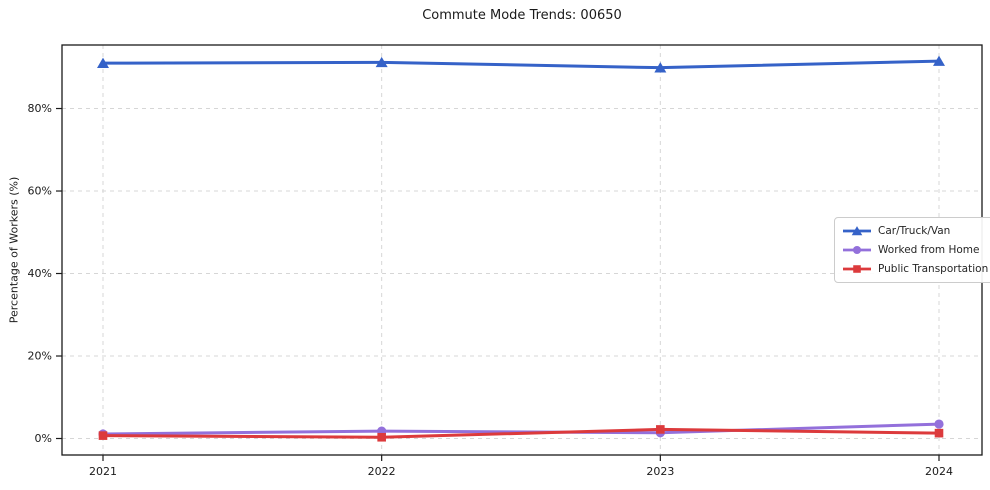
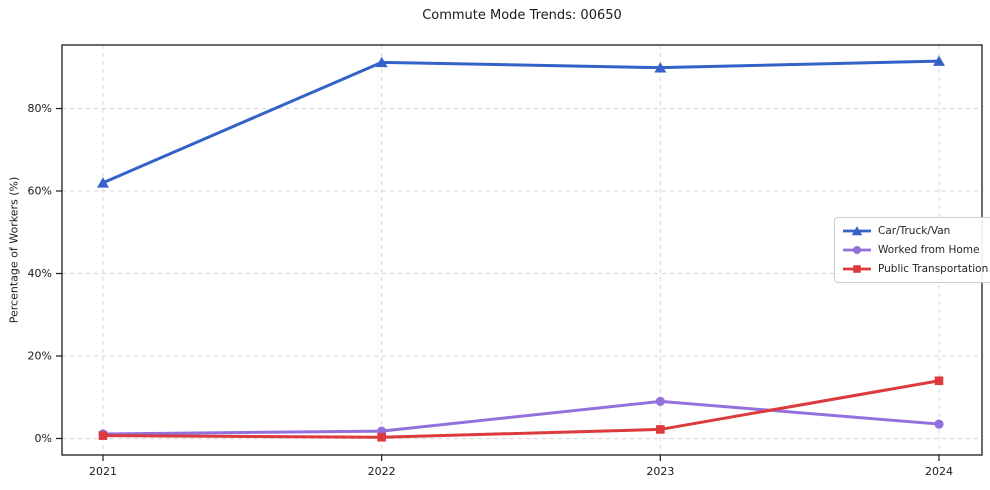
Car/Truck/Van/2021: 91% -> 62%
Worked from Home/2023: 1% -> 9%
Public Transportation/2024: 1% -> 14%
